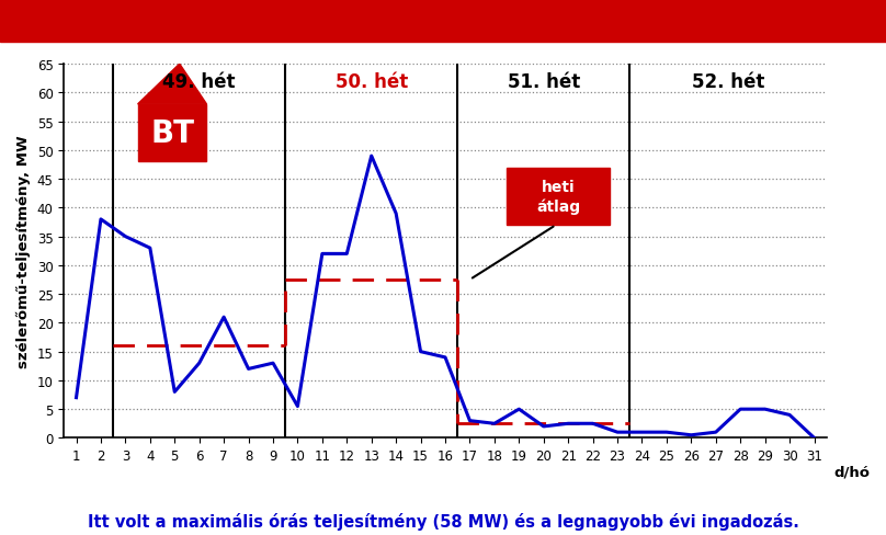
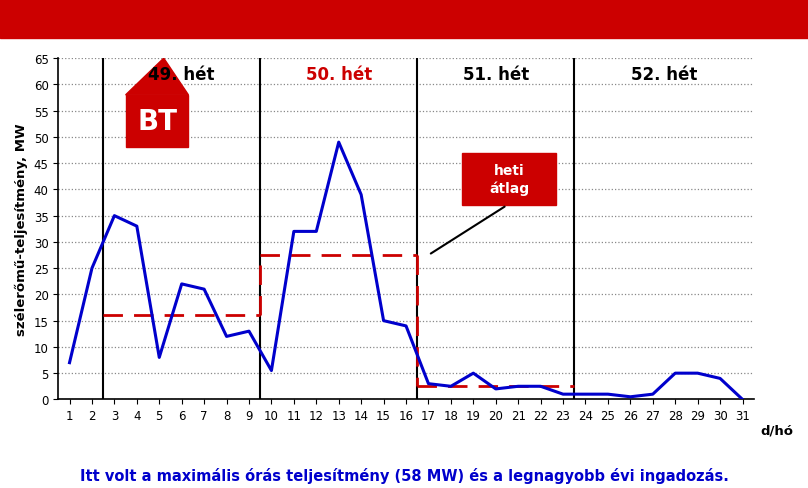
2: 38.0 -> 25.0
6: 13.0 -> 22.0
